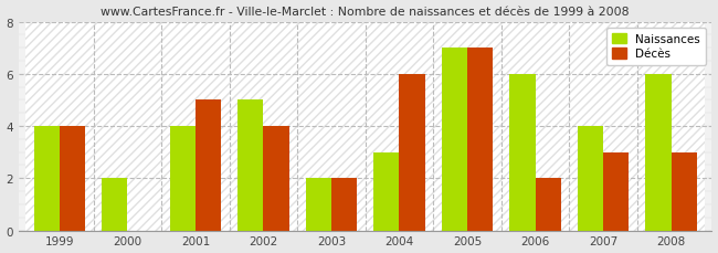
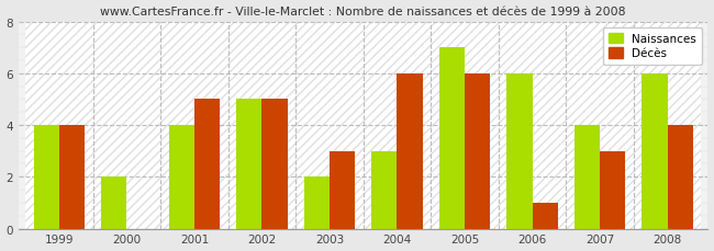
Décès/2002: 4 -> 5
Décès/2003: 2 -> 3
Décès/2005: 7 -> 6
Décès/2006: 2 -> 1
Décès/2008: 3 -> 4
